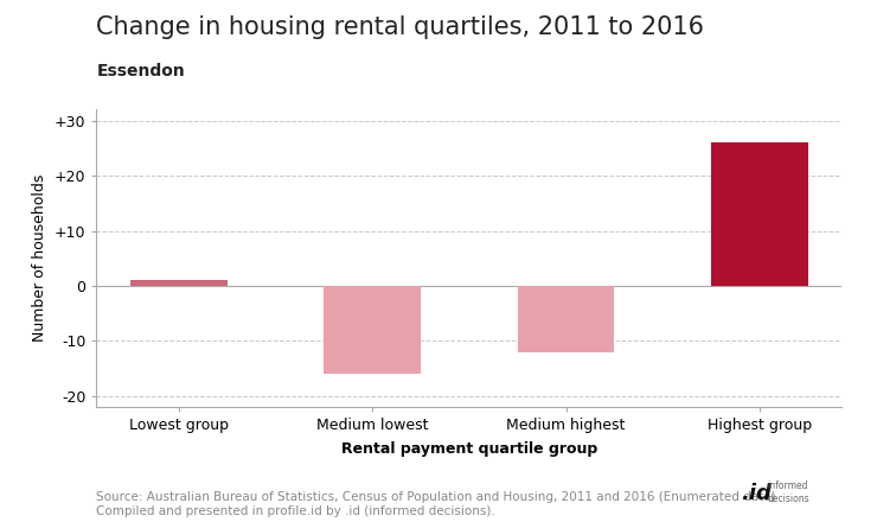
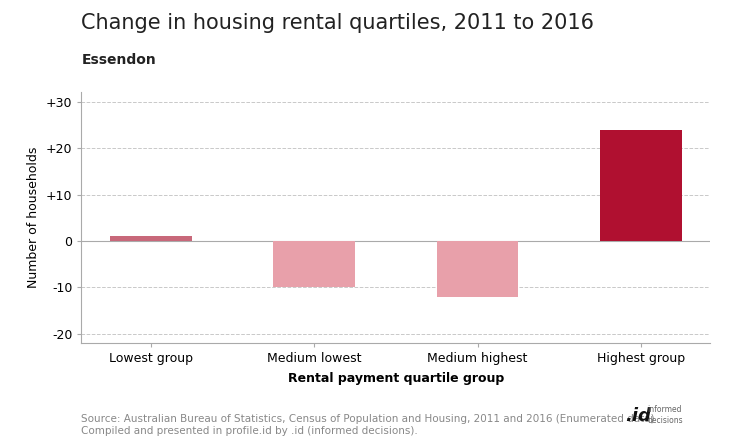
Medium lowest: -16 -> -10
Highest group: 26 -> 24
